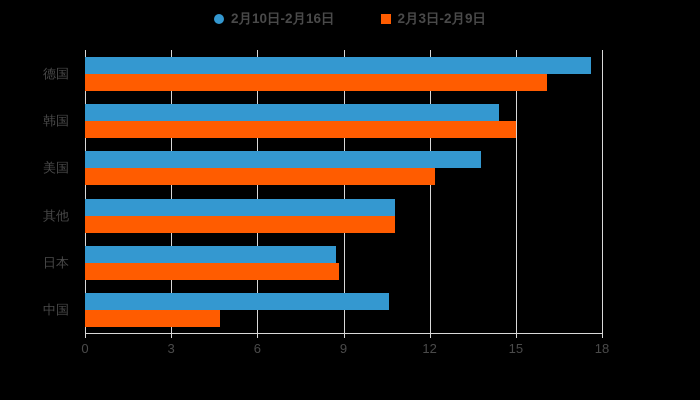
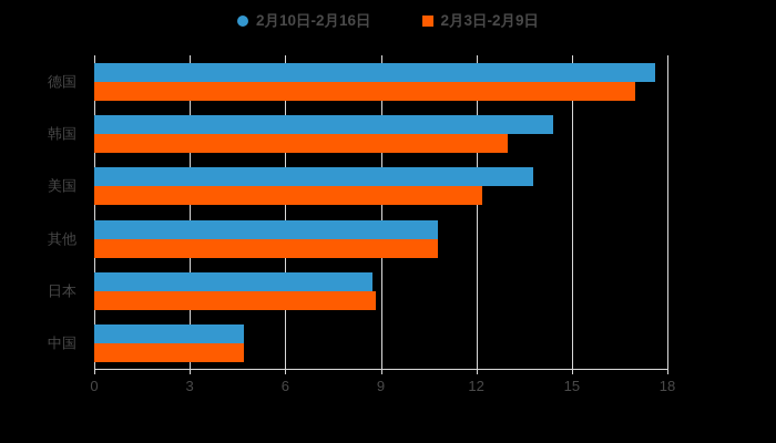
2月3日-2月9日/德国: 16.1 -> 17.0
2月3日-2月9日/韩国: 15.0 -> 13.0
2月10日-2月16日/中国: 10.6 -> 4.7
